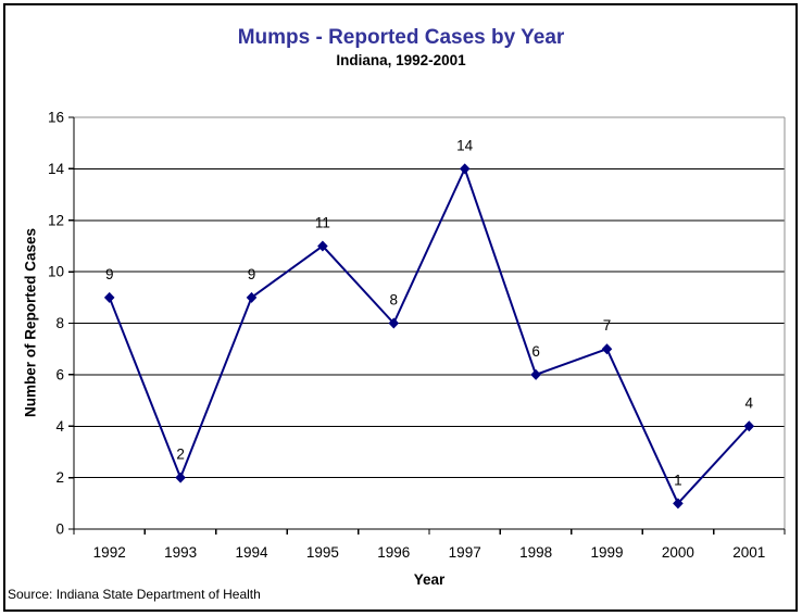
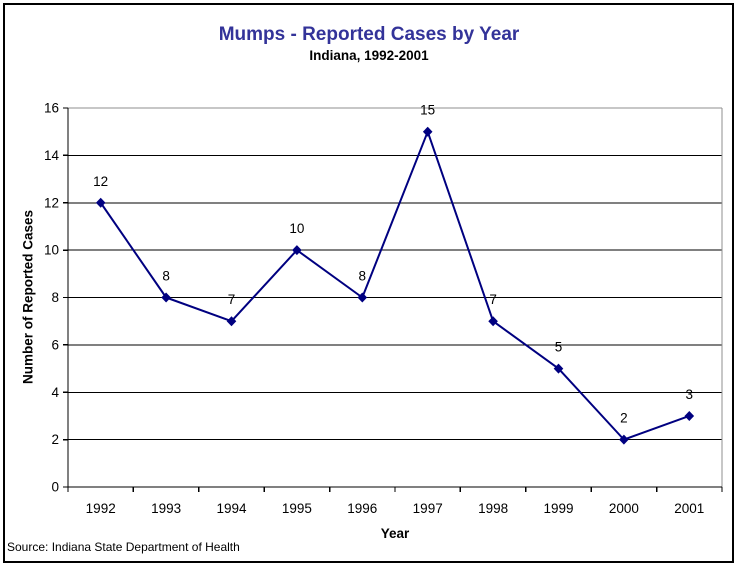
1992: 9 -> 12
1993: 2 -> 8
1994: 9 -> 7
1995: 11 -> 10
1997: 14 -> 15
1998: 6 -> 7
1999: 7 -> 5
2000: 1 -> 2
2001: 4 -> 3
